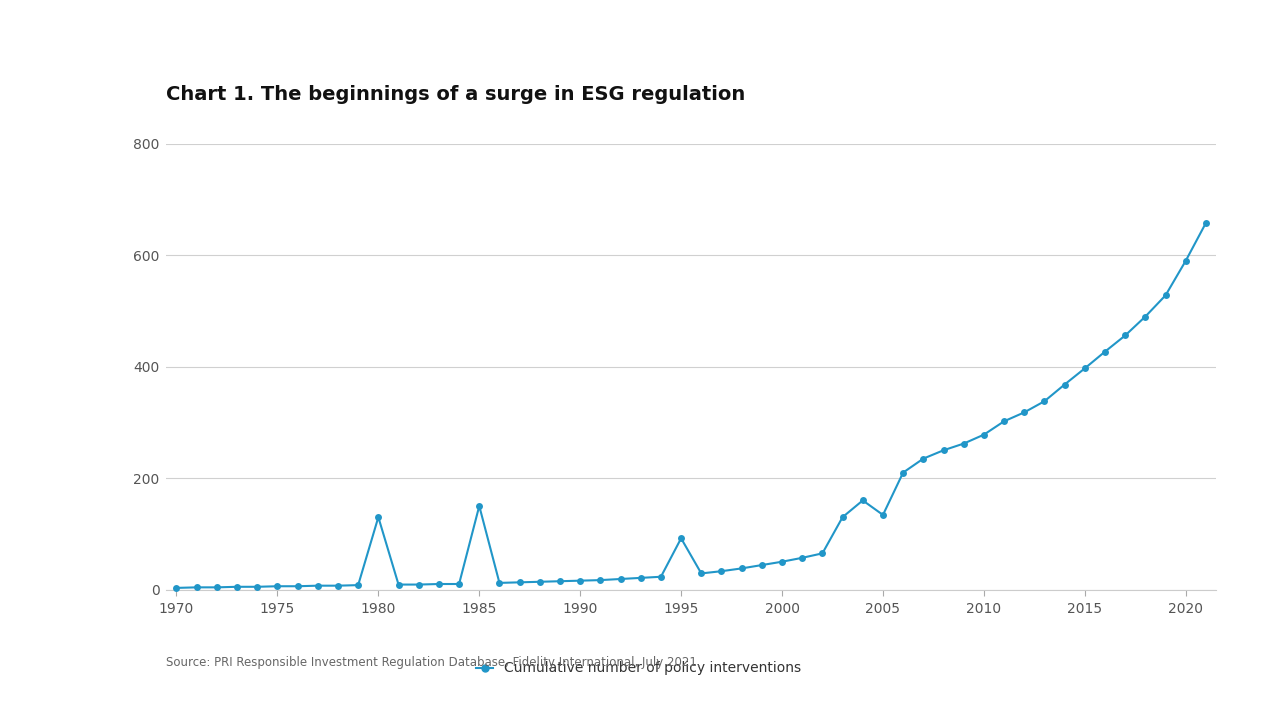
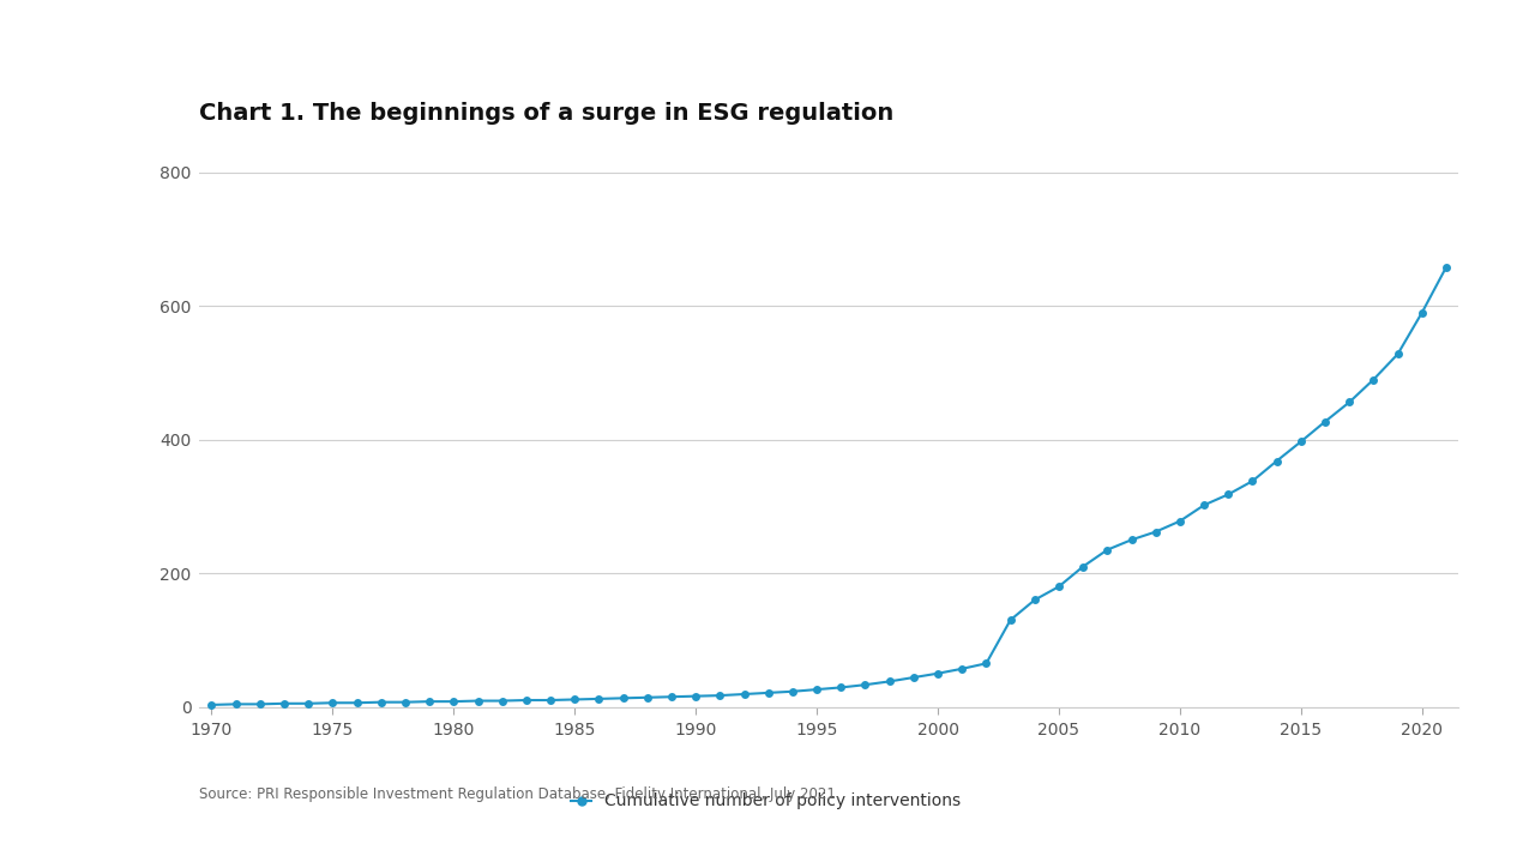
1980: 130 -> 8
1985: 150 -> 11
1995: 92 -> 26
2005: 134 -> 180
